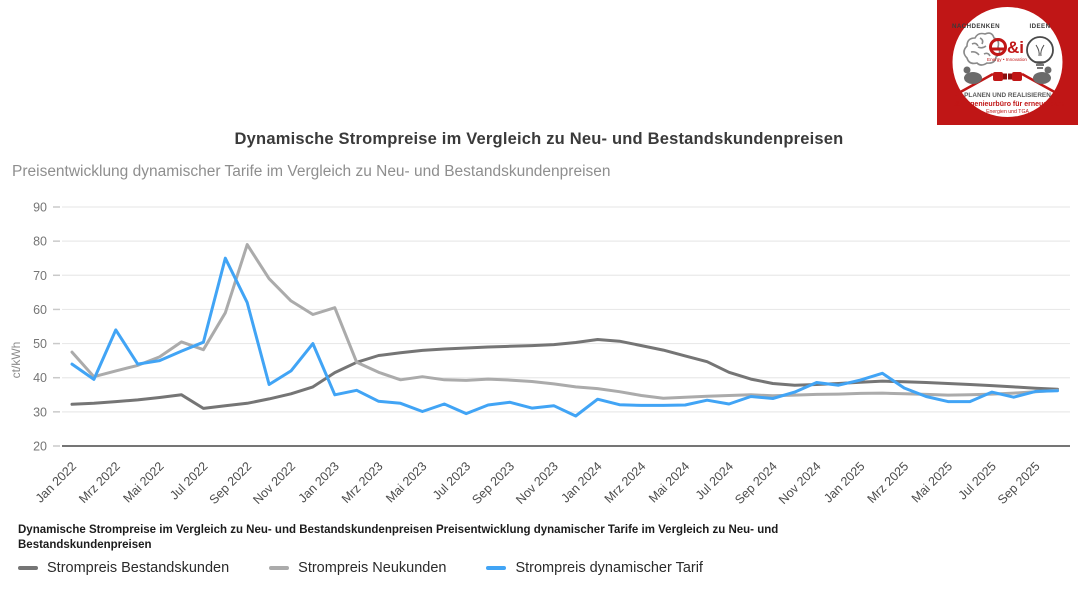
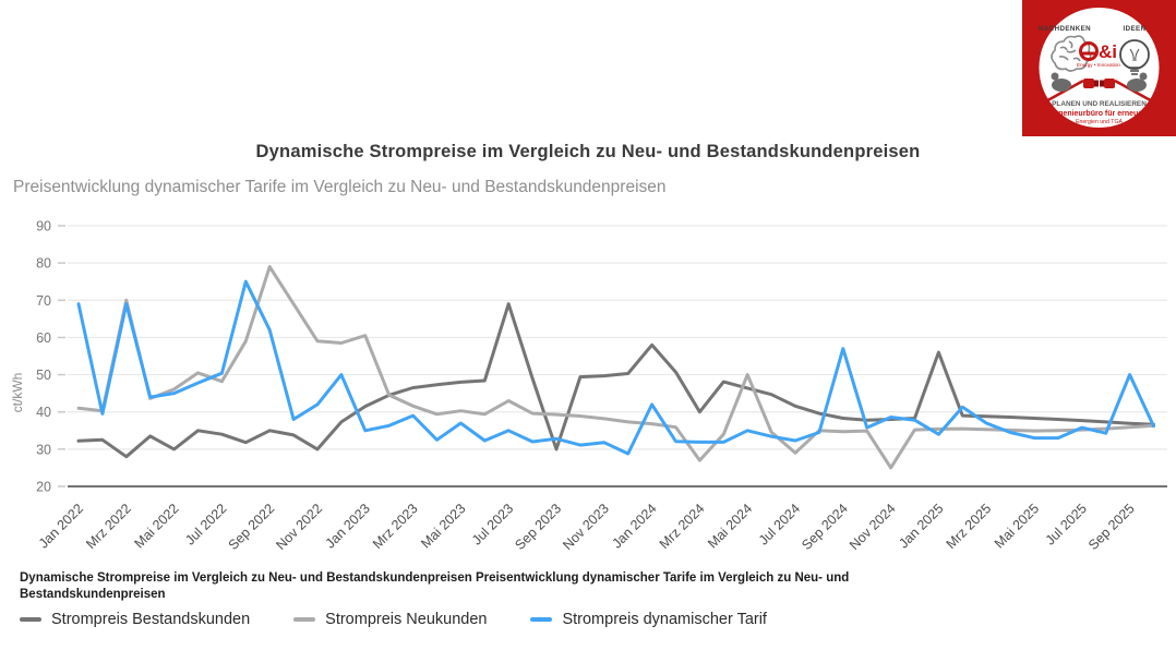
Strompreis Neukunden/Jan 2022: 48 -> 41
Strompreis dynamischer Tarif/Jan 2022: 44 -> 69
Strompreis Bestandskunden/Mrz 2022: 33 -> 28
Strompreis Neukunden/Mrz 2022: 42 -> 70
Strompreis dynamischer Tarif/Mrz 2022: 54 -> 69
Strompreis Bestandskunden/Mai 2022: 34 -> 30
Strompreis Bestandskunden/Jul 2022: 31 -> 34
Strompreis Bestandskunden/Sep 2022: 32 -> 35
Strompreis Bestandskunden/Nov 2022: 35 -> 30
Strompreis Neukunden/Nov 2022: 62 -> 59
Strompreis dynamischer Tarif/Mrz 2023: 33 -> 39
Strompreis dynamischer Tarif/Mai 2023: 30 -> 37
Strompreis Bestandskunden/Jul 2023: 49 -> 69
Strompreis Neukunden/Jul 2023: 39 -> 43
Strompreis dynamischer Tarif/Jul 2023: 30 -> 35
Strompreis Bestandskunden/Sep 2023: 49 -> 30
Strompreis Bestandskunden/Jan 2024: 51 -> 58
Strompreis dynamischer Tarif/Jan 2024: 34 -> 42
Strompreis Bestandskunden/Mrz 2024: 49 -> 40
Strompreis Neukunden/Mrz 2024: 35 -> 27
Strompreis Neukunden/Mai 2024: 34 -> 50
Strompreis dynamischer Tarif/Mai 2024: 32 -> 35
Strompreis Neukunden/Jul 2024: 35 -> 29
Strompreis dynamischer Tarif/Sep 2024: 34 -> 57
Strompreis Neukunden/Nov 2024: 35 -> 25
Strompreis Bestandskunden/Jan 2025: 39 -> 56
Strompreis dynamischer Tarif/Jan 2025: 39 -> 34
Strompreis dynamischer Tarif/Sep 2025: 36 -> 50
